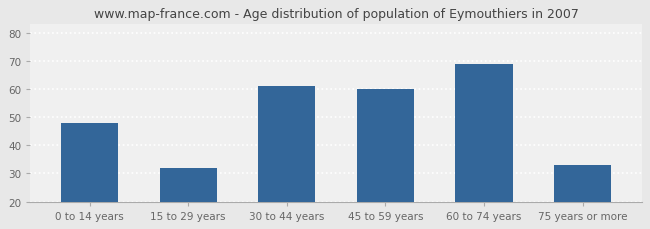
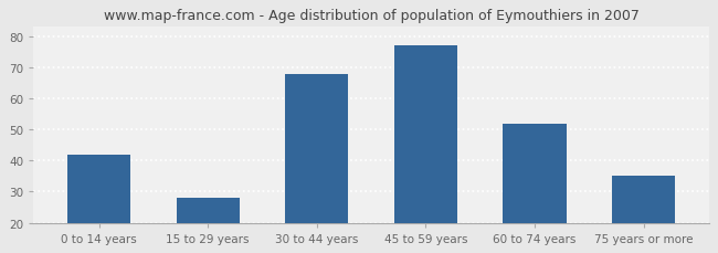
0 to 14 years: 48 -> 42
15 to 29 years: 32 -> 28
30 to 44 years: 61 -> 68
45 to 59 years: 60 -> 77
60 to 74 years: 69 -> 52
75 years or more: 33 -> 35
